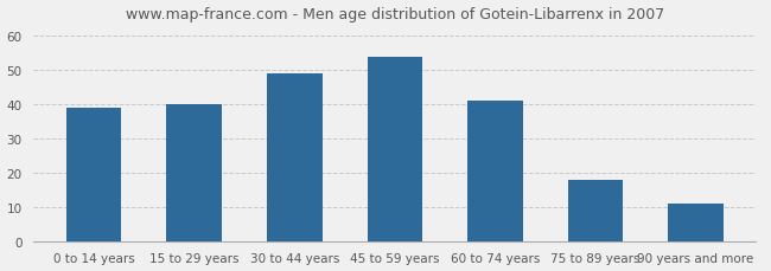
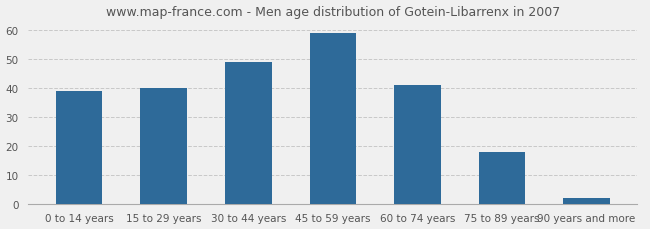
45 to 59 years: 54 -> 59
90 years and more: 11 -> 2
